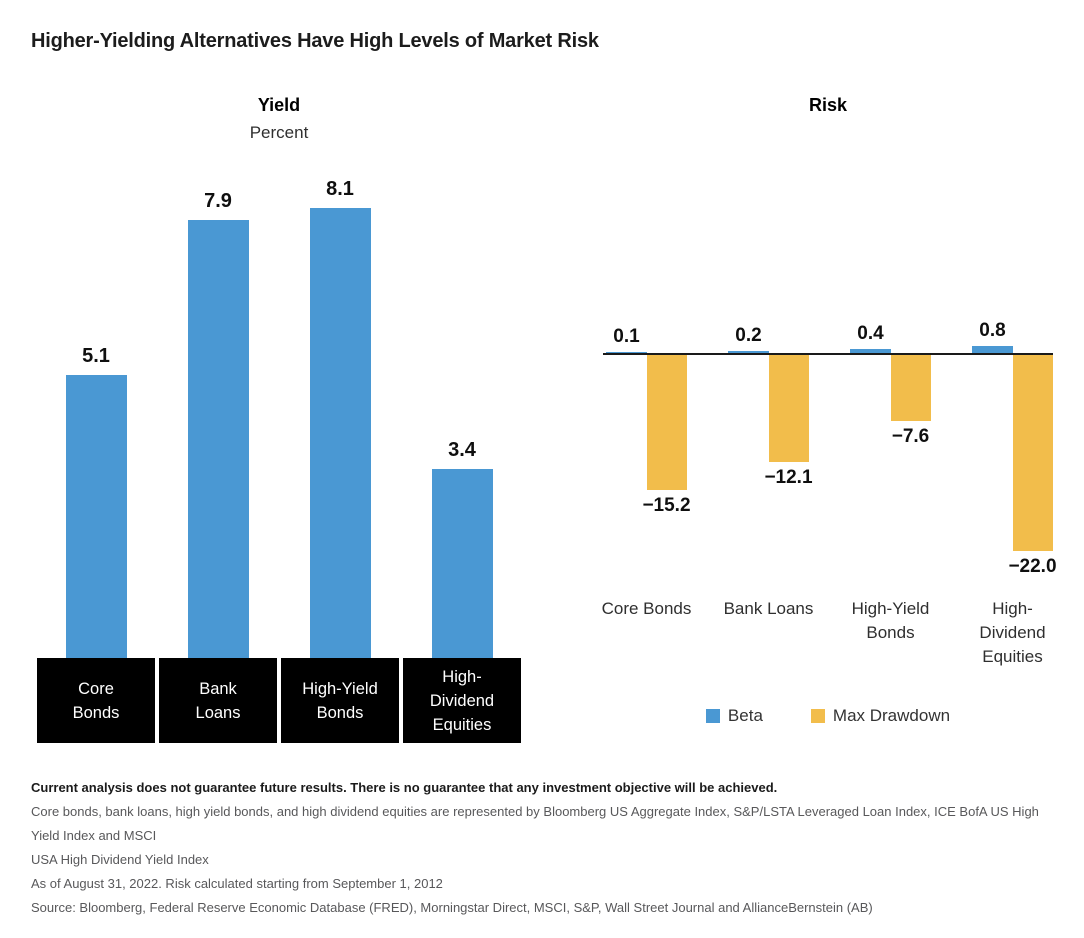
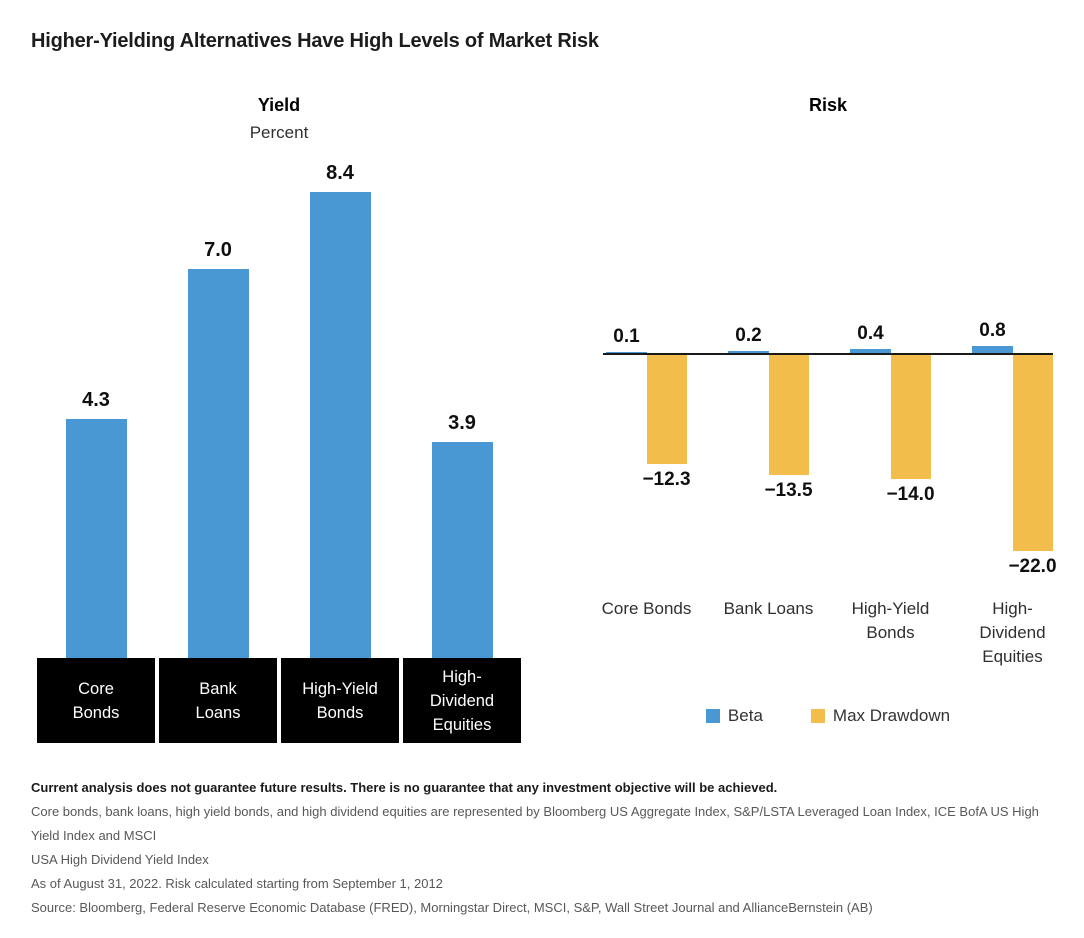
Yield/Core Bonds: 5.1 -> 4.3
Yield/Bank Loans: 7.9 -> 7.0
Yield/High-Yield Bonds: 8.1 -> 8.4
Yield/High- Dividend Equities: 3.4 -> 3.9
Risk/Max Drawdown/Core Bonds: −15.2 -> −12.3
Risk/Max Drawdown/Bank Loans: −12.1 -> −13.5
Risk/Max Drawdown/High-Yield Bonds: −7.6 -> −14.0
